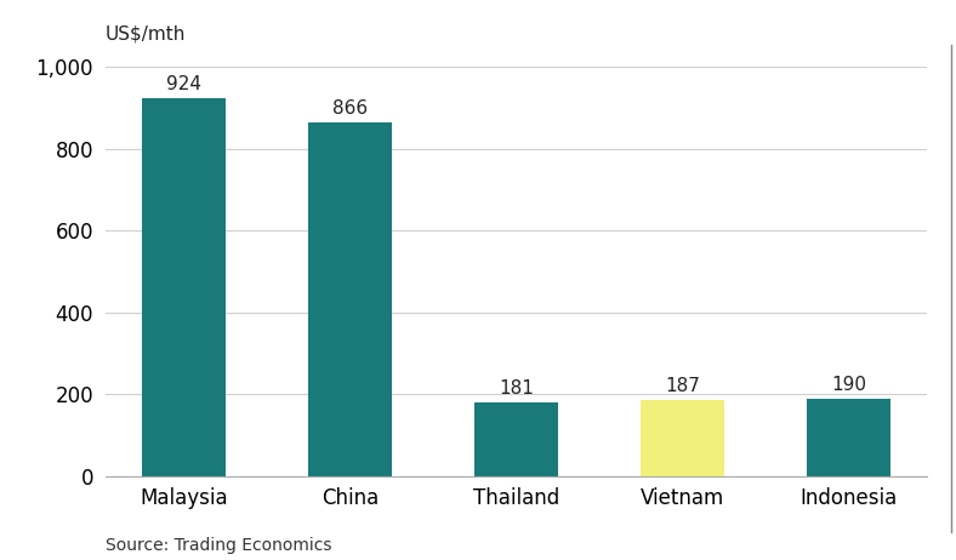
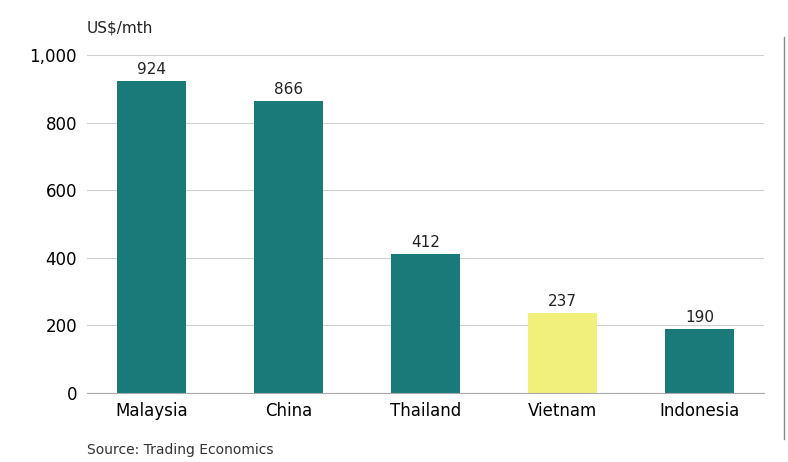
Thailand: 181 -> 412
Vietnam: 187 -> 237
